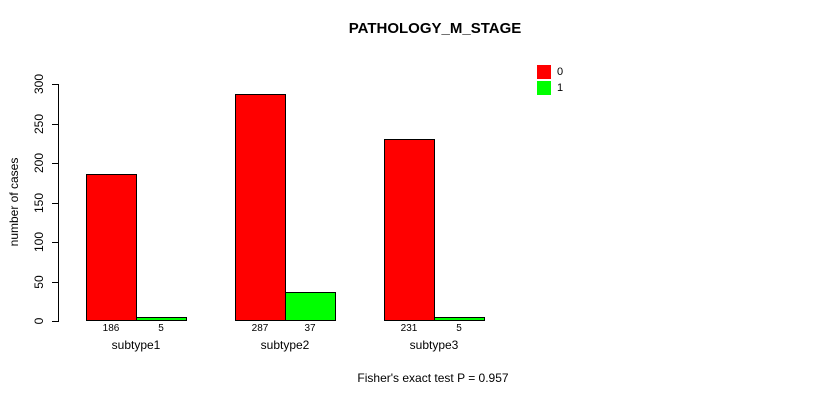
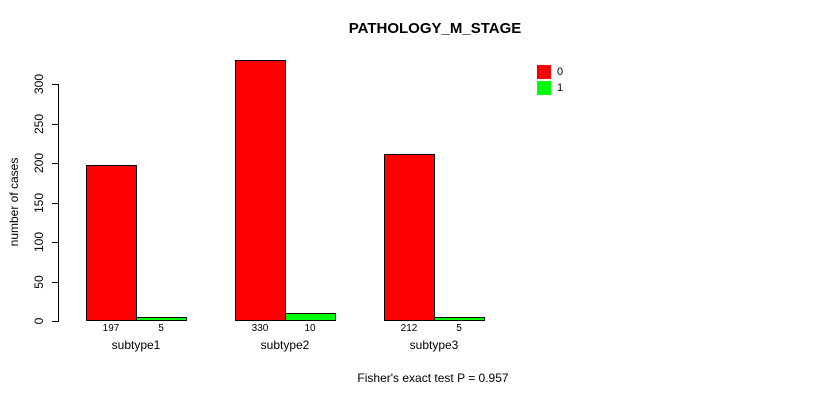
0/subtype1: 186 -> 197
0/subtype2: 287 -> 330
1/subtype2: 37 -> 10
0/subtype3: 231 -> 212
